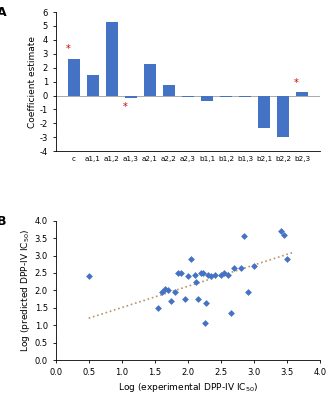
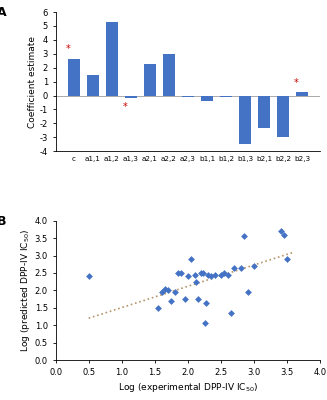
a2,2: 0.8 -> 3.0
b1,3: -0.1 -> -3.5
